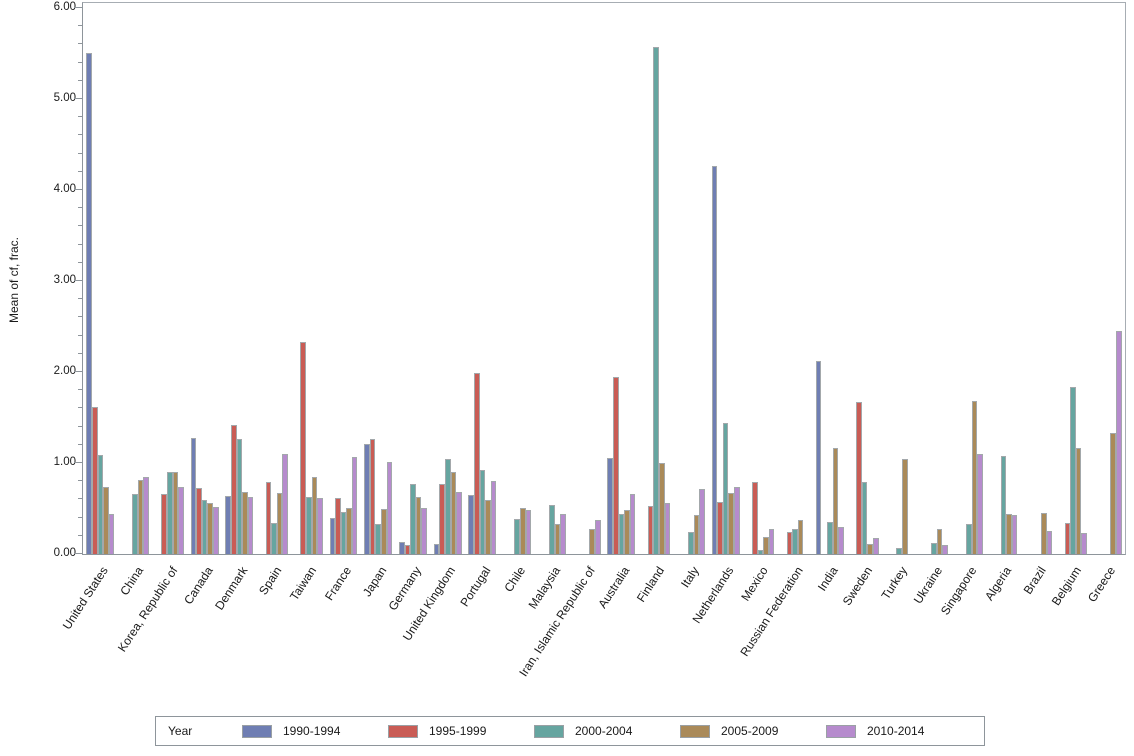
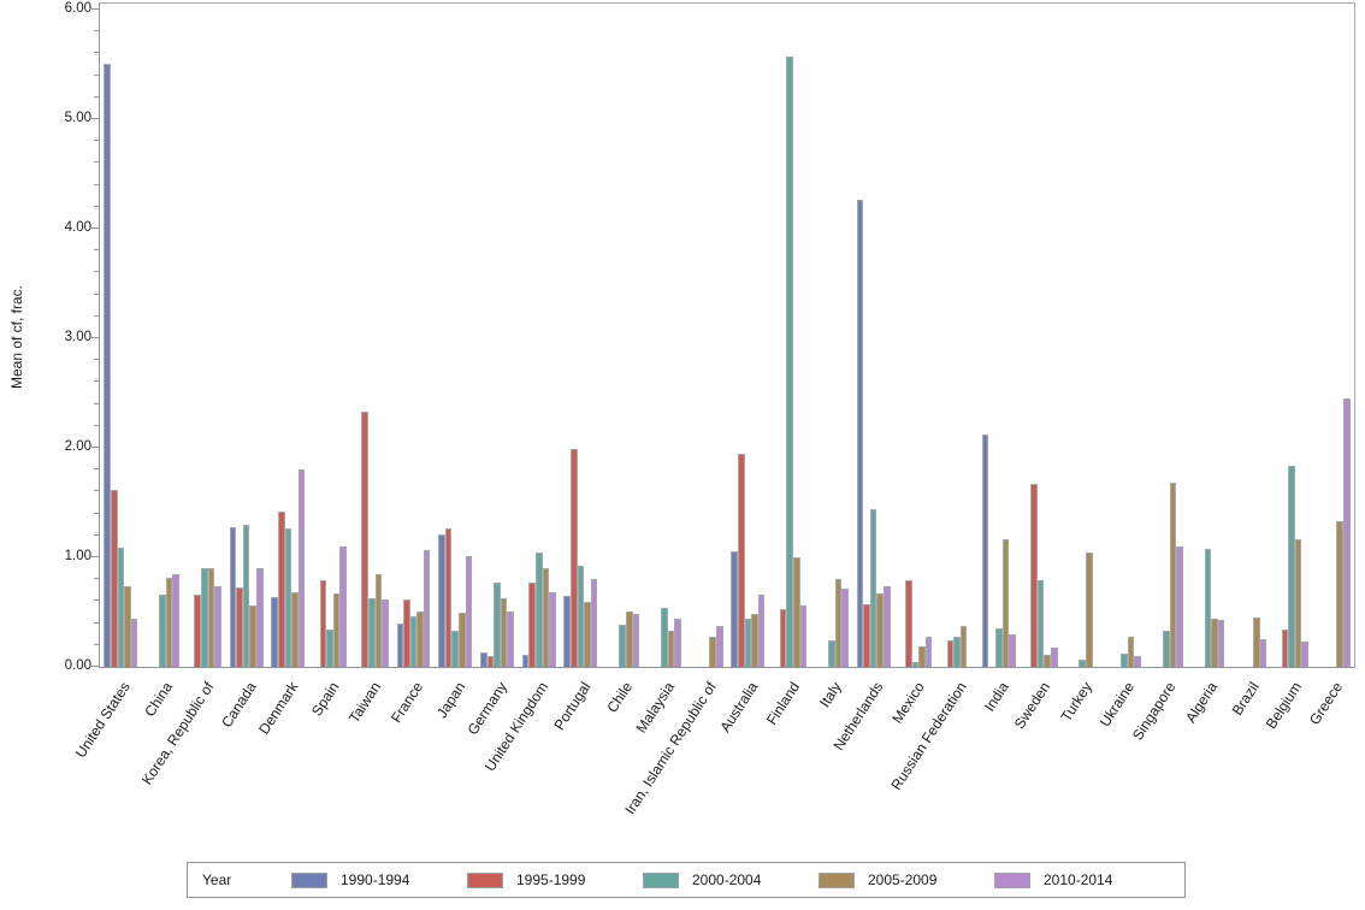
2000-2004/Canada: 0.6 -> 1.3
2010-2014/Canada: 0.5 -> 0.9
2010-2014/Denmark: 0.6 -> 1.8
2005-2009/Italy: 0.4 -> 0.8
